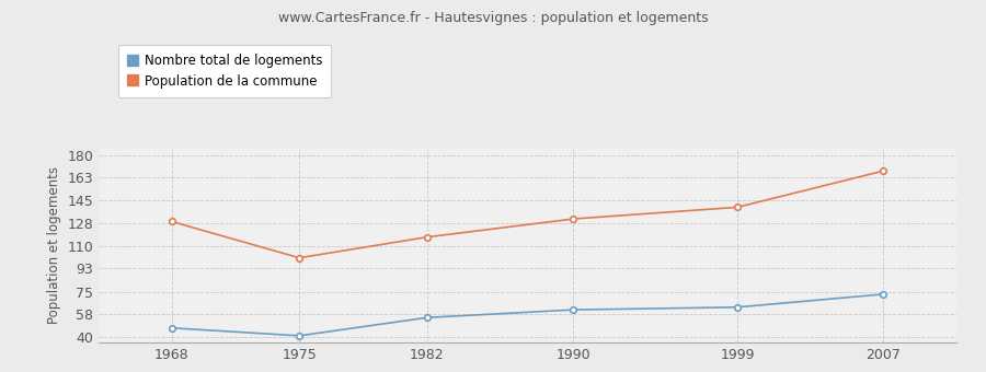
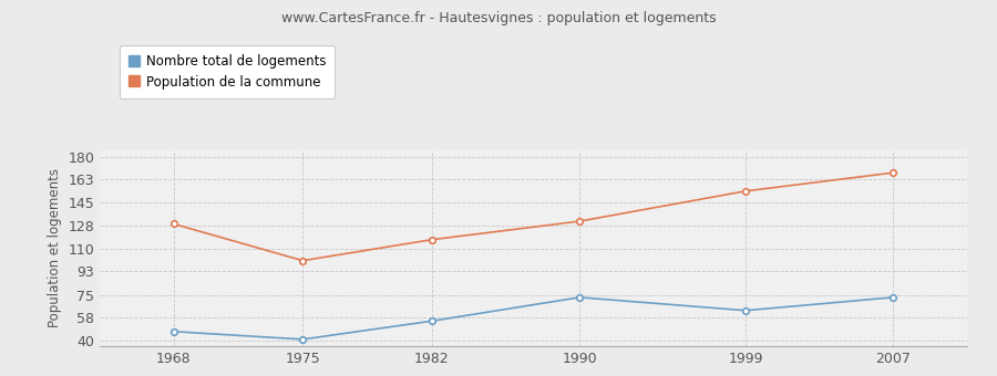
Nombre total de logements/1990: 61 -> 73
Population de la commune/1999: 140 -> 154
